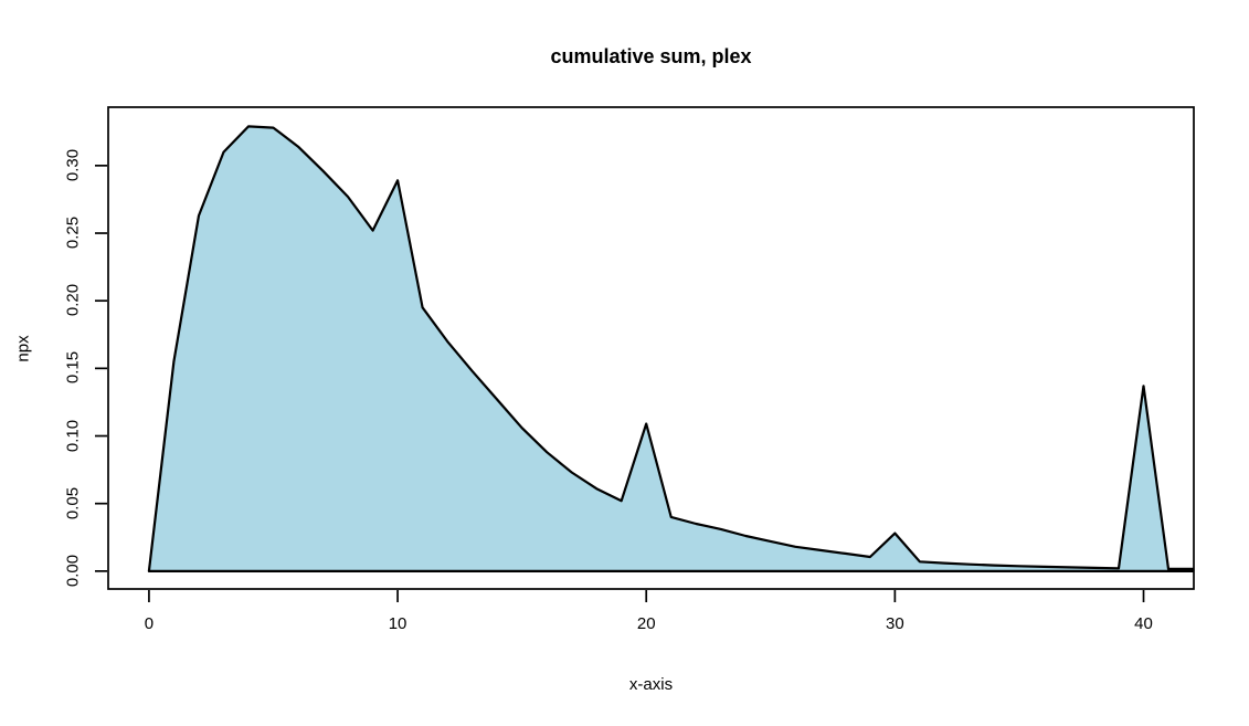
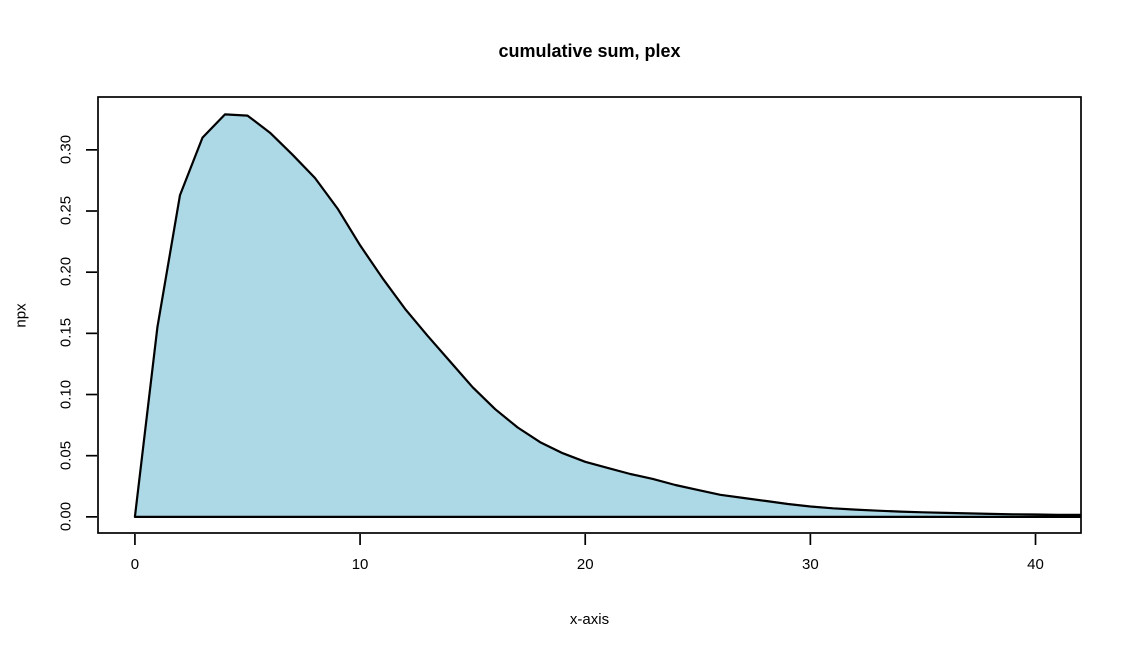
10: 0.289 -> 0.222
20: 0.109 -> 0.045
30: 0.028 -> 0.009
40: 0.137 -> 0.002
